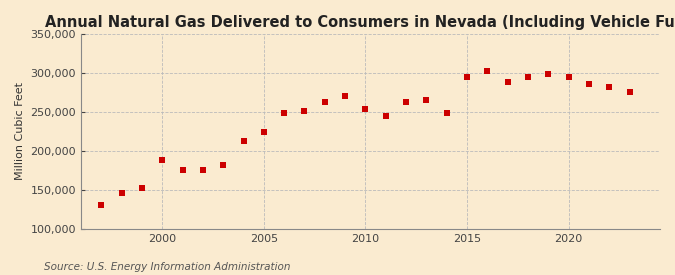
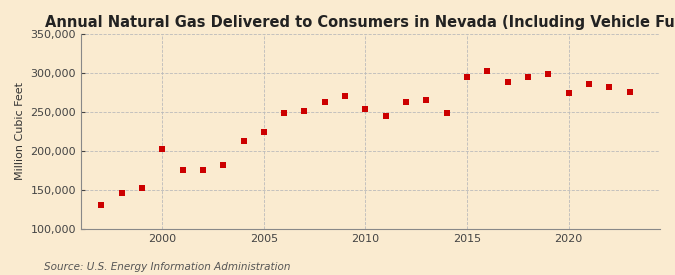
2000: 188,000 -> 202,000
2020: 295,000 -> 274,000
